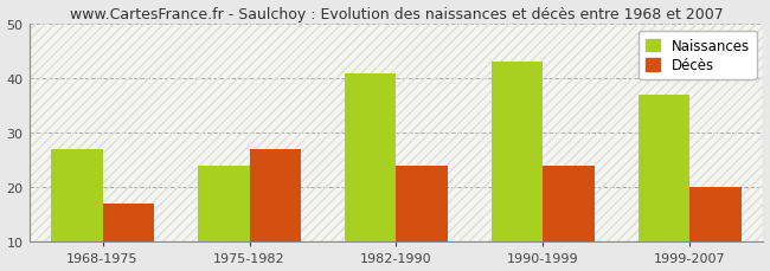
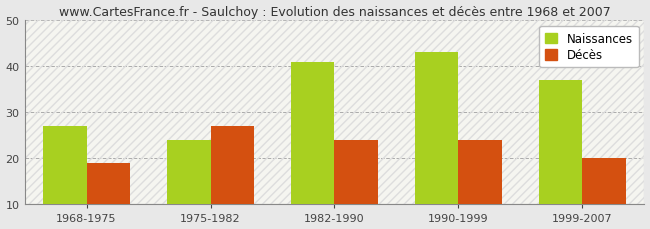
Décès/1968-1975: 17 -> 19
